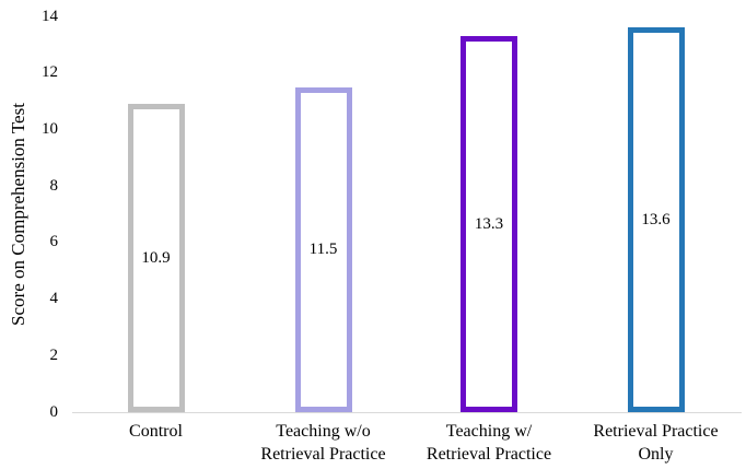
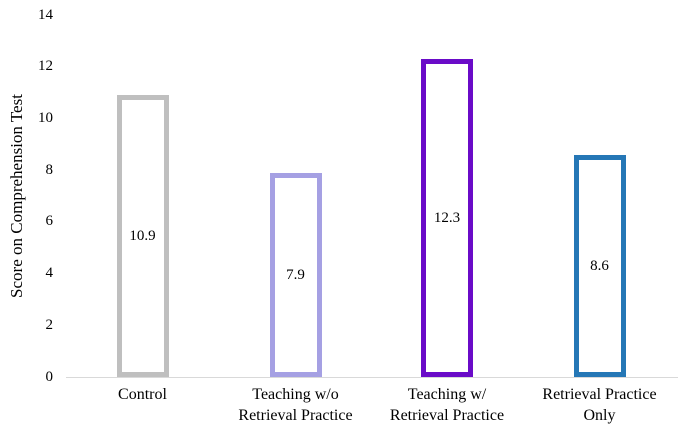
Teaching w/o Retrieval Practice: 11.5 -> 7.9
Teaching w/ Retrieval Practice: 13.3 -> 12.3
Retrieval Practice Only: 13.6 -> 8.6
